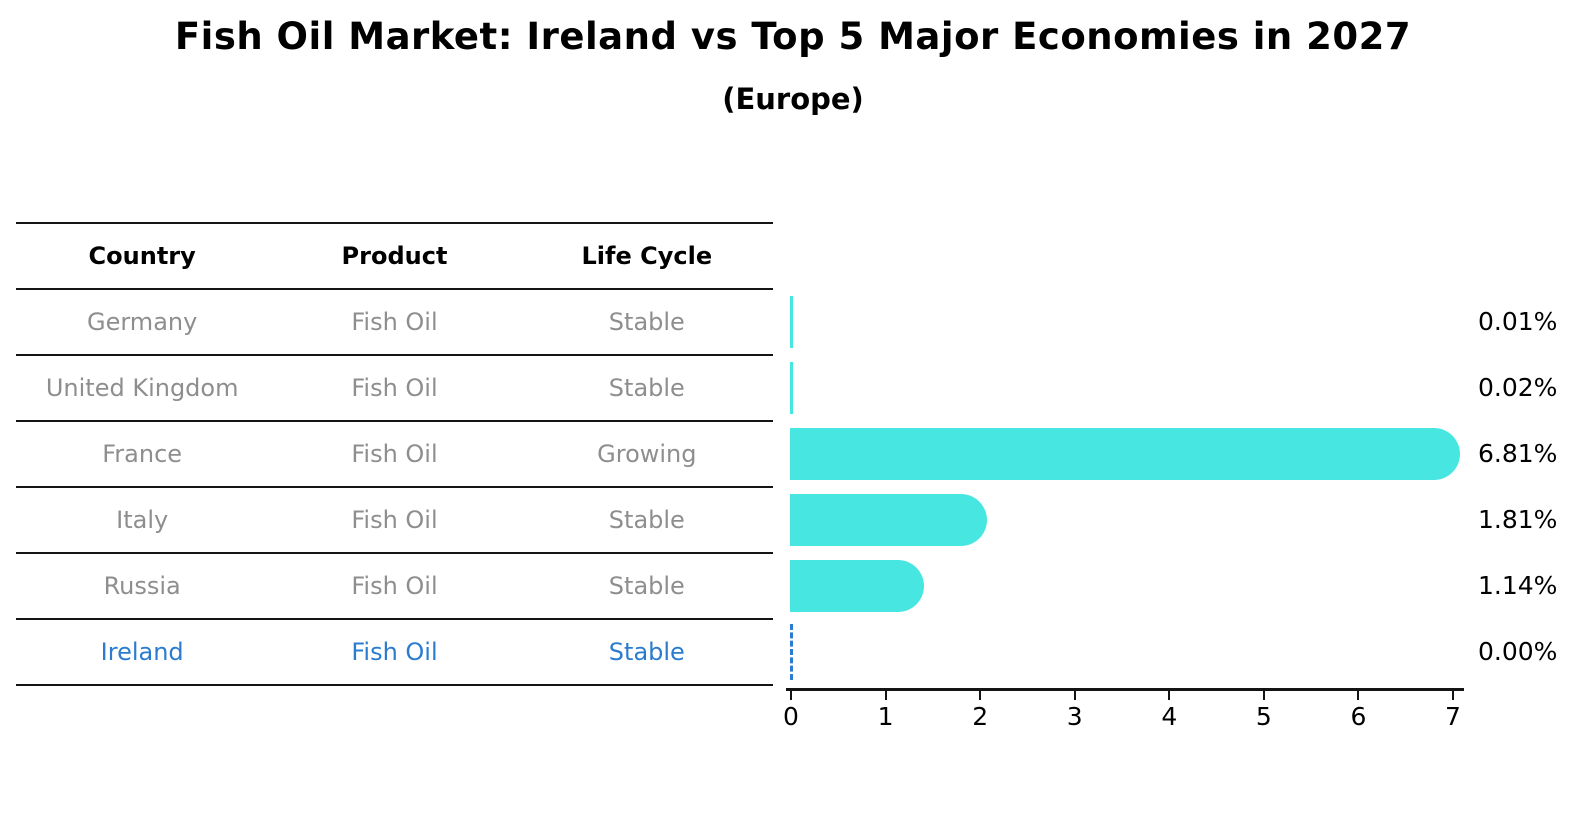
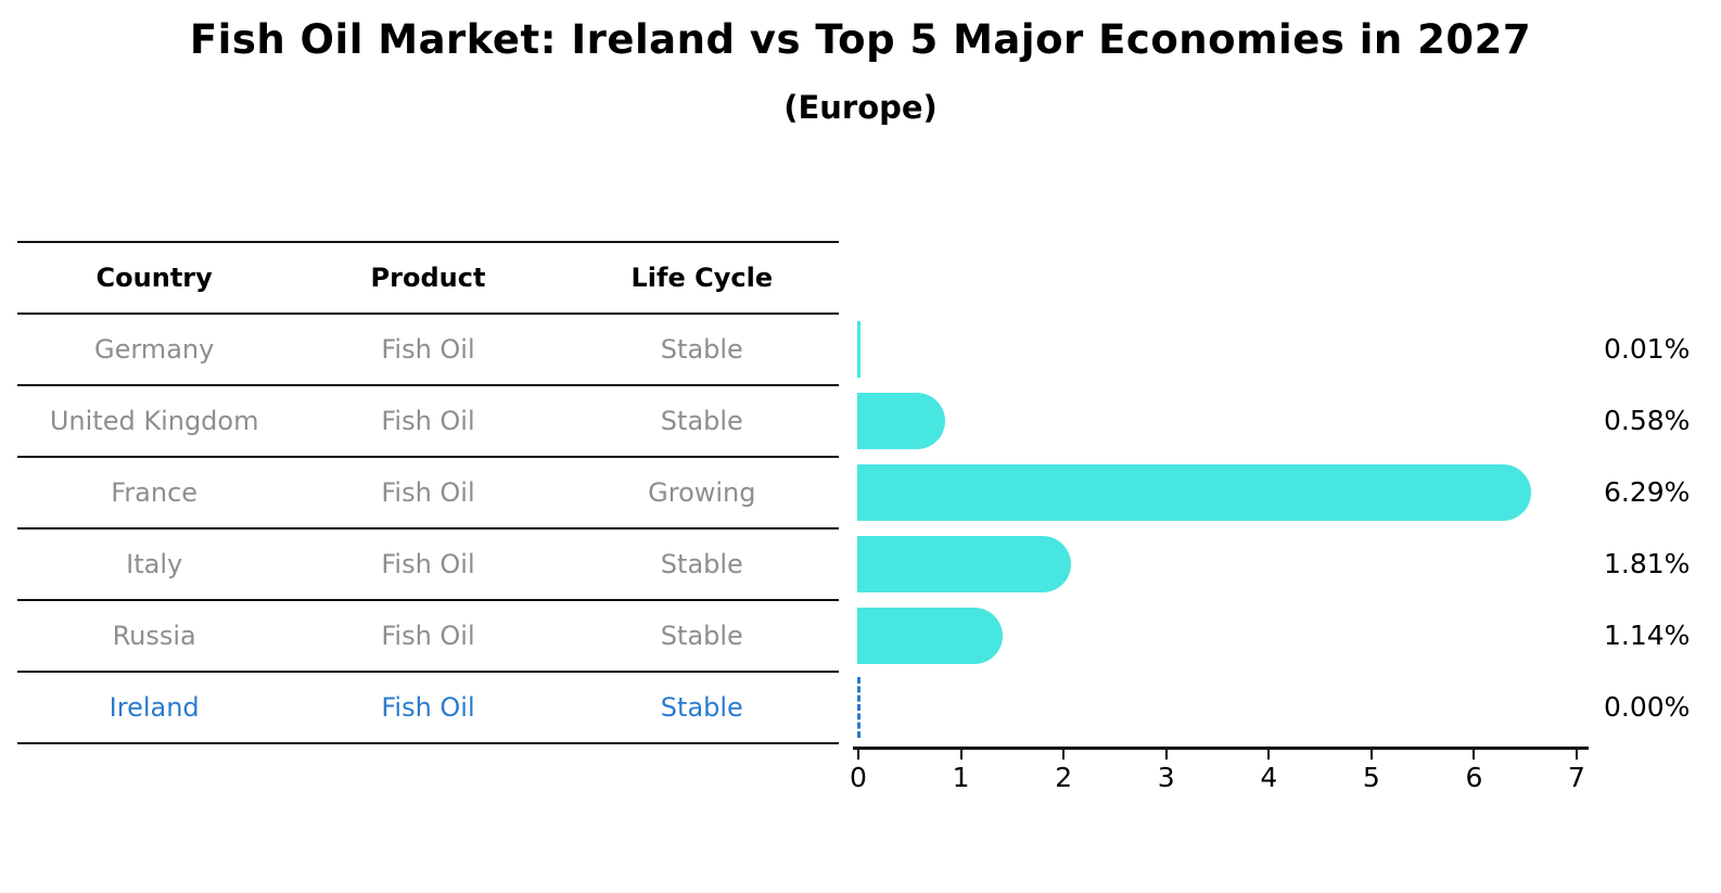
United Kingdom: 0.02% -> 0.58%
France: 6.81% -> 6.29%
